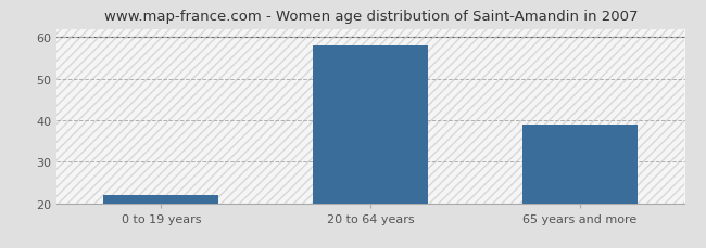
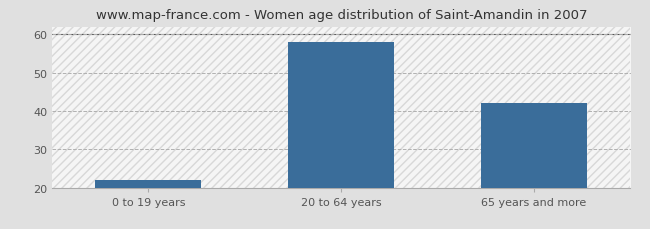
65 years and more: 39 -> 42
